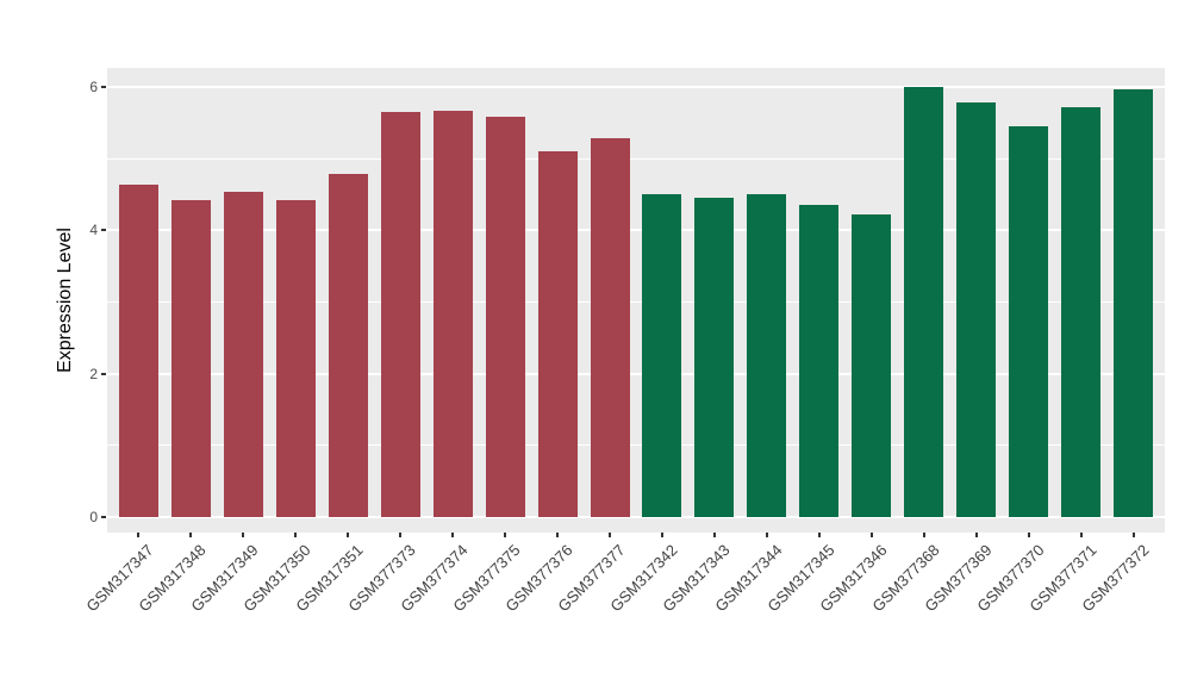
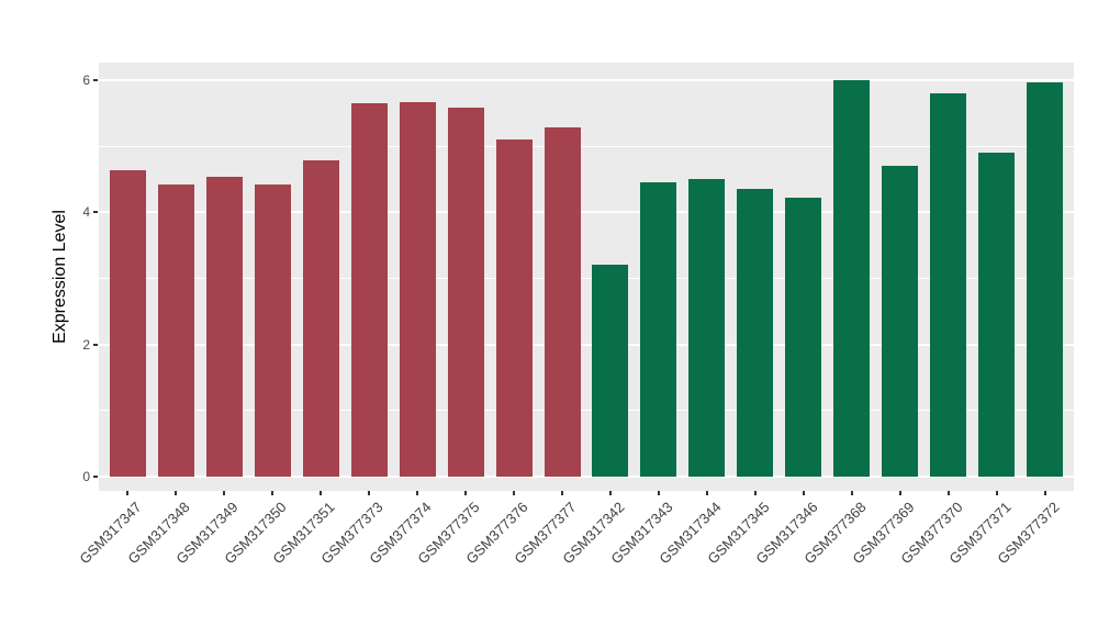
GSM317342: 4.5 -> 3.2
GSM377369: 5.8 -> 4.7
GSM377370: 5.5 -> 5.8
GSM377371: 5.7 -> 4.9
